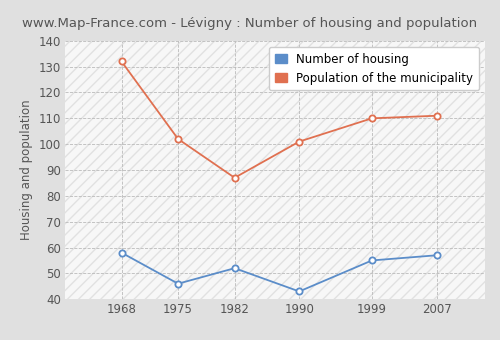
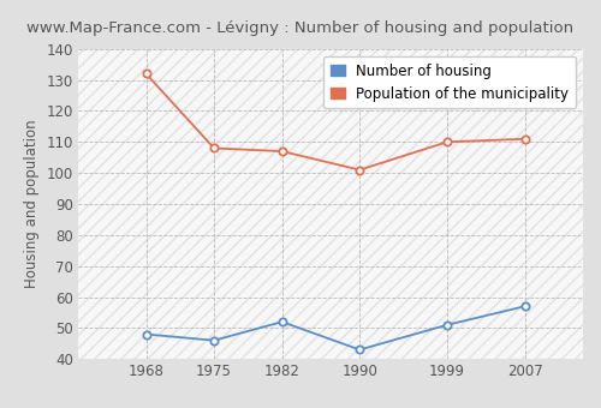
Number of housing/1968: 58 -> 48
Population of the municipality/1975: 102 -> 108
Population of the municipality/1982: 87 -> 107
Number of housing/1999: 55 -> 51
